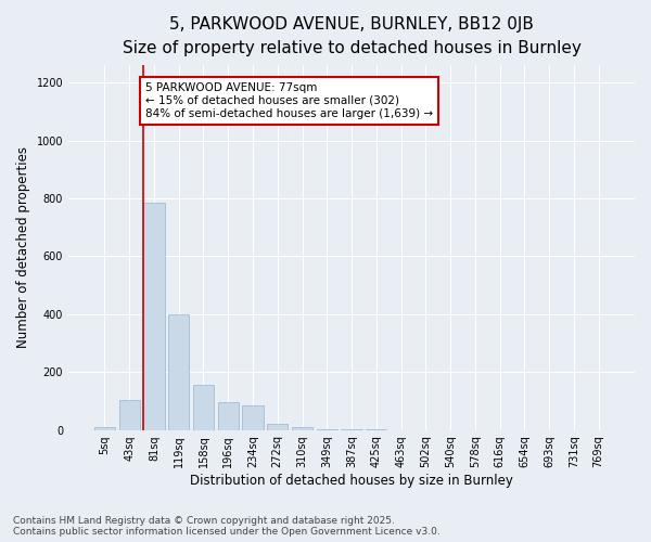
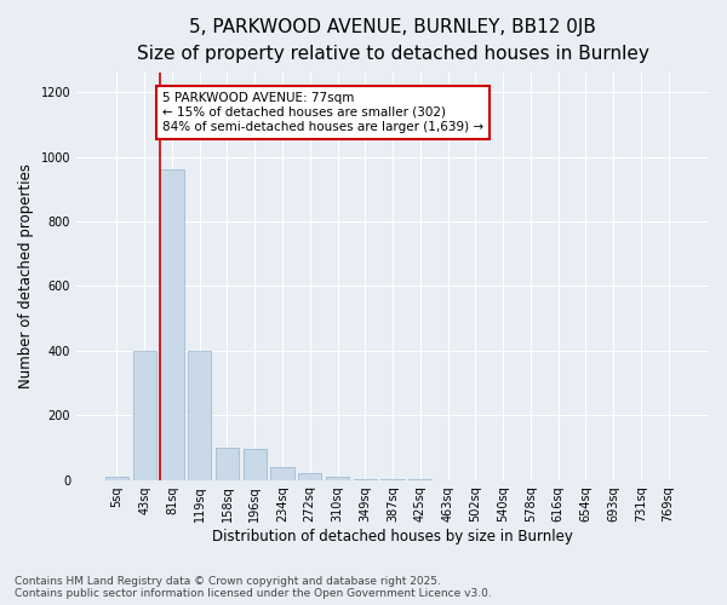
43sq: 105 -> 400
81sq: 785 -> 960
158sq: 155 -> 100
234sq: 85 -> 40
